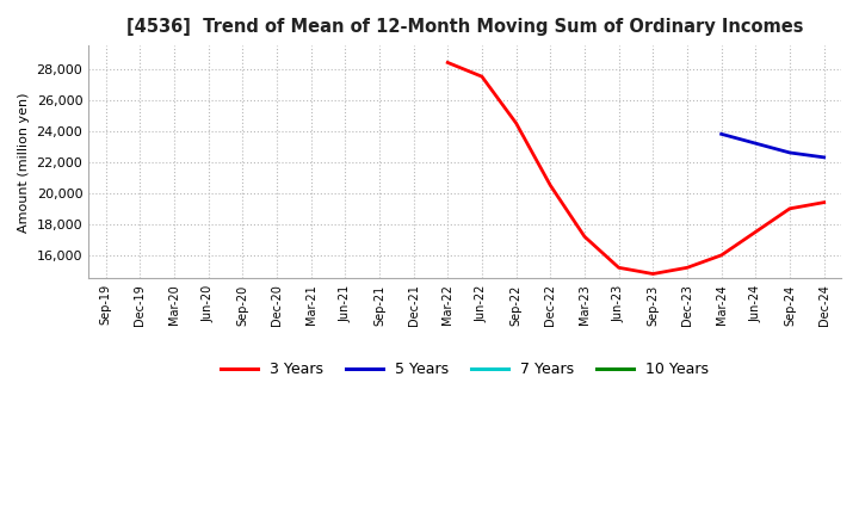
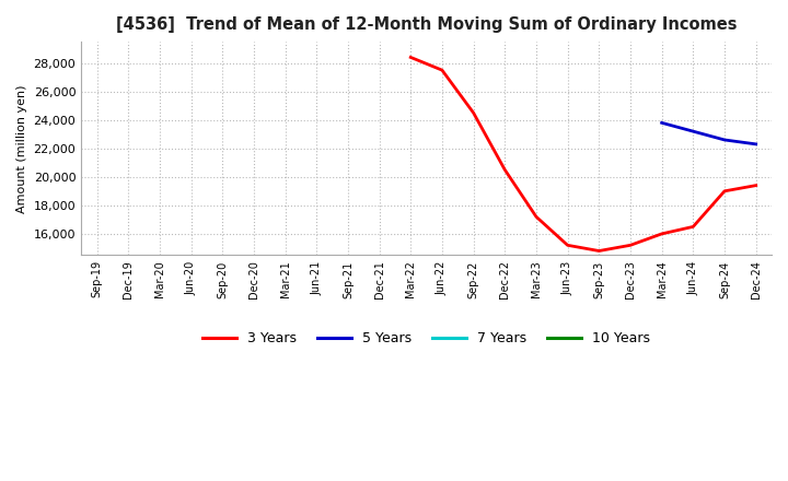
3 Years/Jun-24: 17,500 -> 16,500
